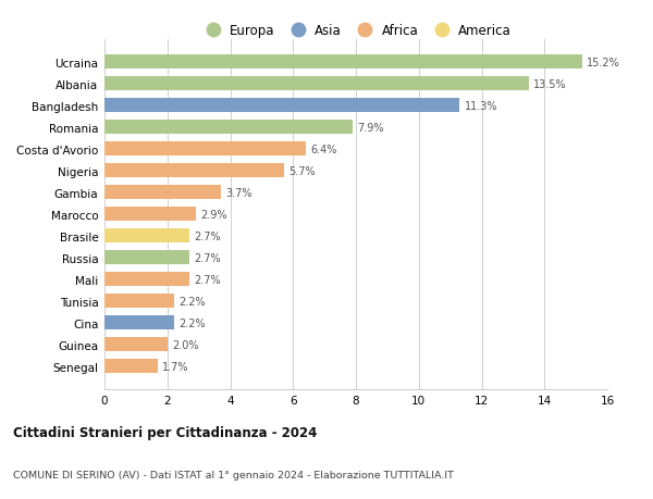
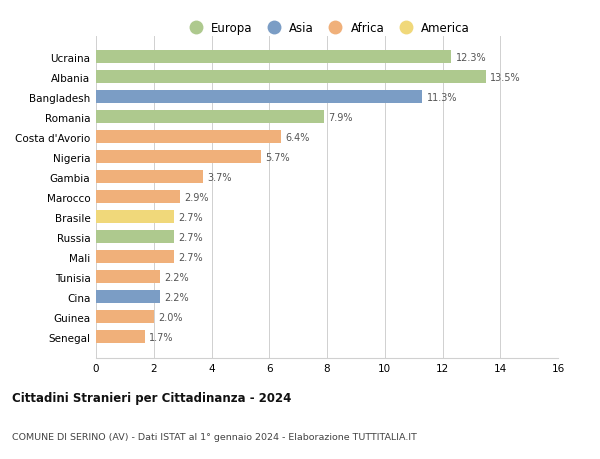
Ucraina: 15.2% -> 12.3%
